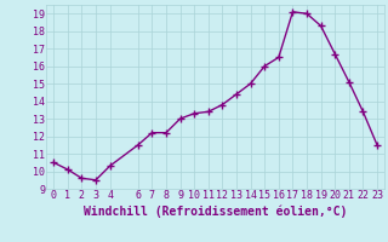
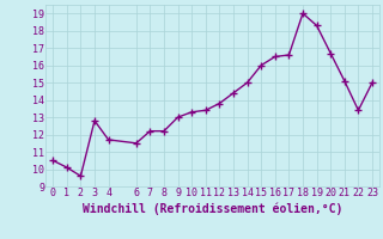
3: 9.5 -> 12.8
4: 10.3 -> 11.7
17: 19.1 -> 16.6
23: 11.5 -> 15.0
